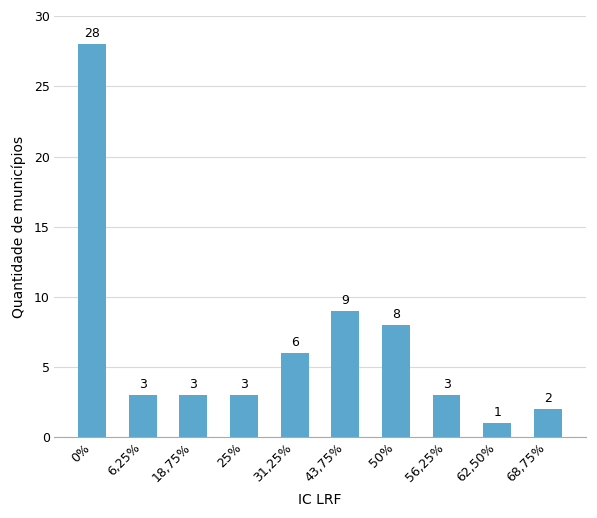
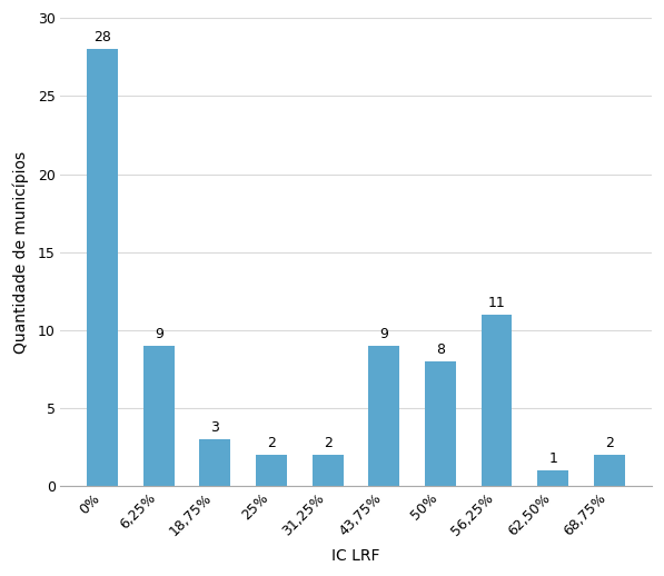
6,25%: 3 -> 9
25%: 3 -> 2
31,25%: 6 -> 2
56,25%: 3 -> 11
